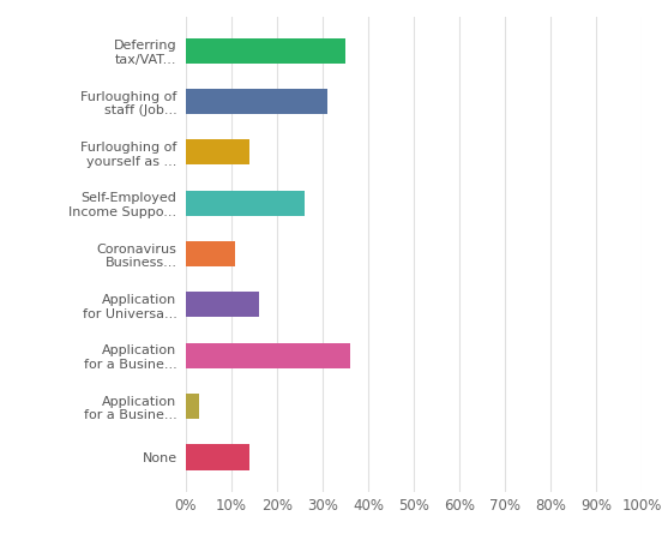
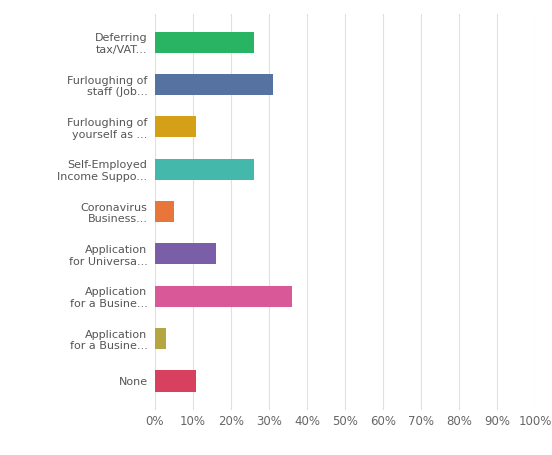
Deferring tax/VAT...: 35% -> 26%
Furloughing of yourself as ...: 14% -> 11%
Coronavirus Business...: 11% -> 5%
None: 14% -> 11%
